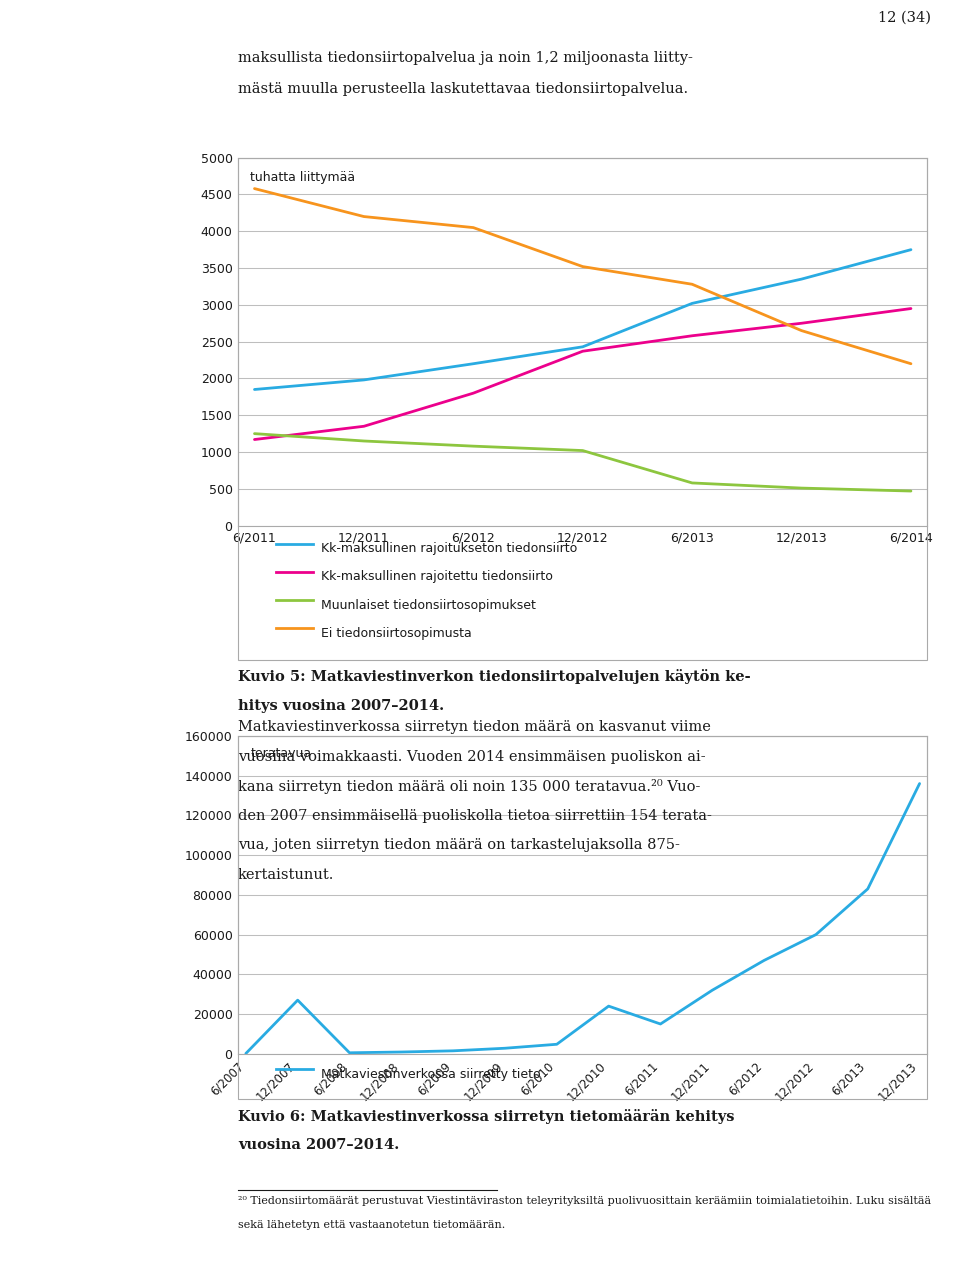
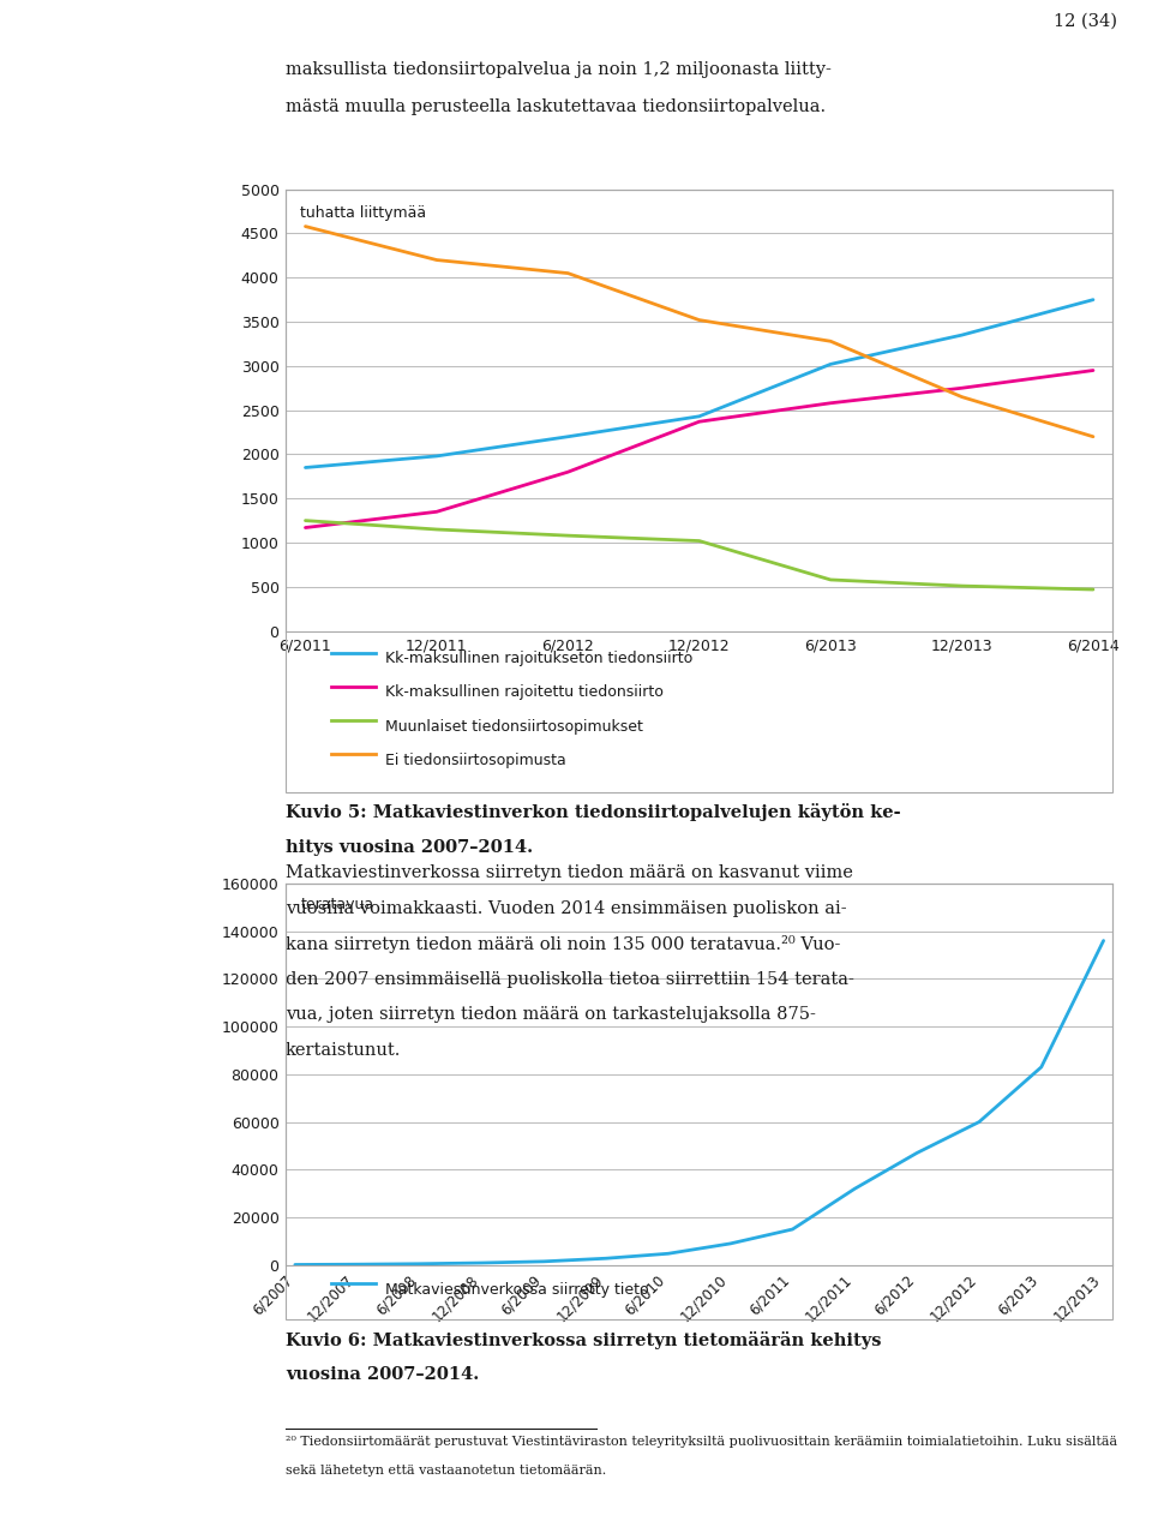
12/2007: 27000 -> 0
12/2010: 24000 -> 9000
